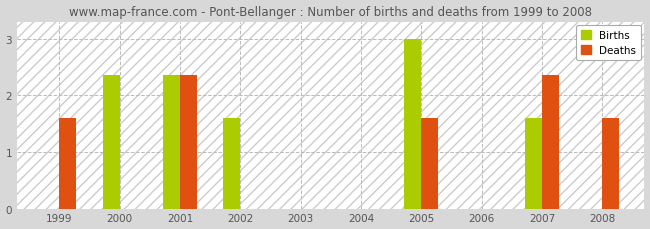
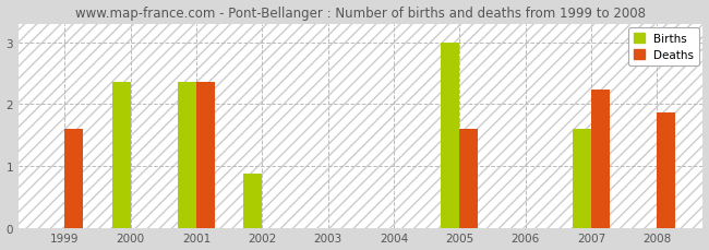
Births/2002: 1.60 -> 0.88
Deaths/2007: 2.35 -> 2.24
Deaths/2008: 1.60 -> 1.86
